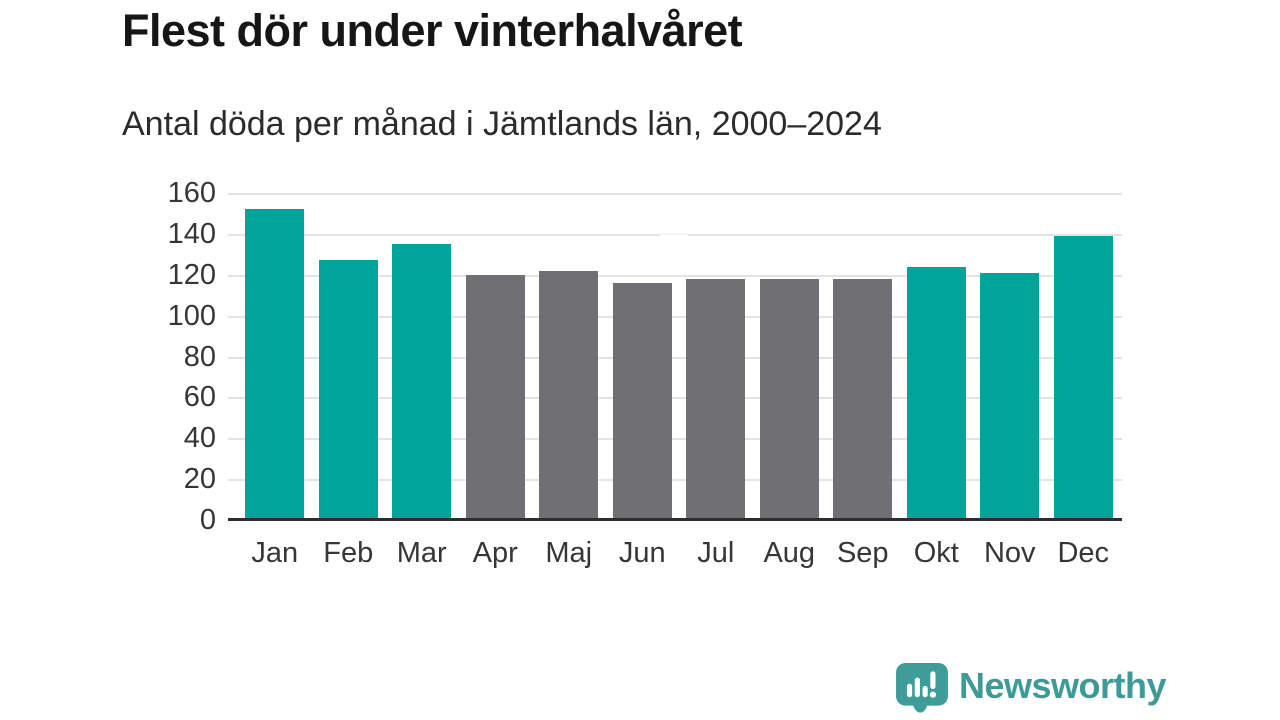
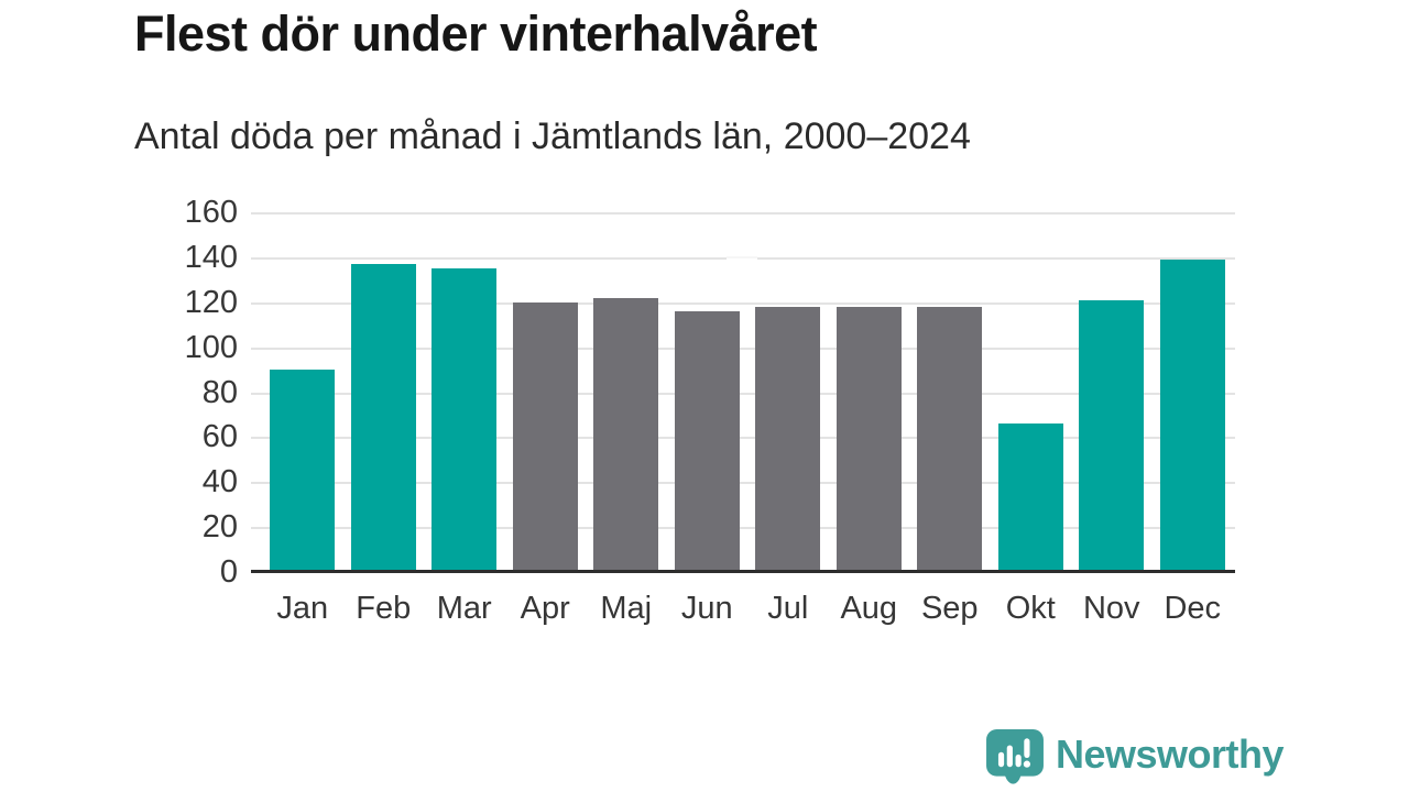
Jan: 152 -> 90
Feb: 127 -> 137
Okt: 124 -> 66
